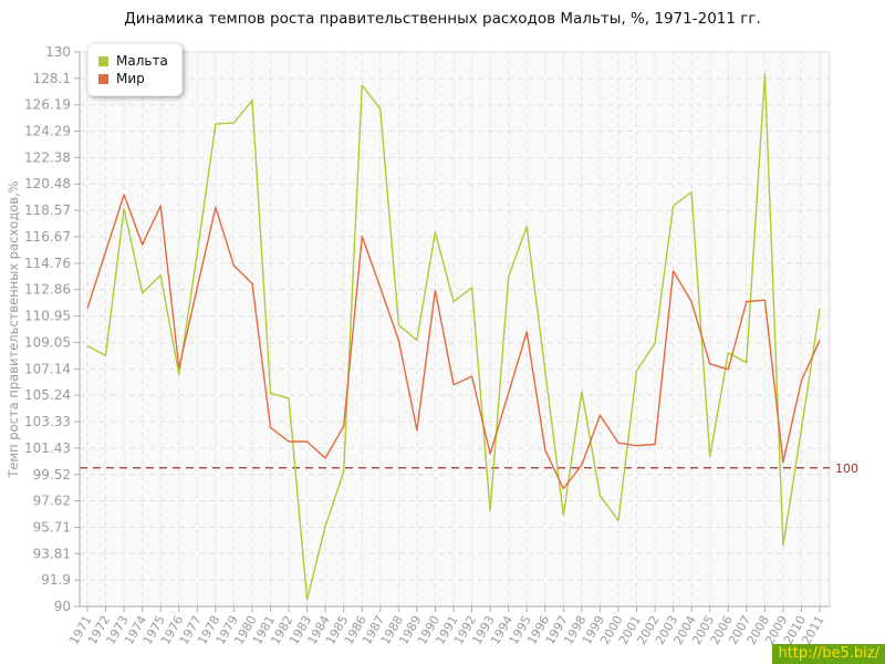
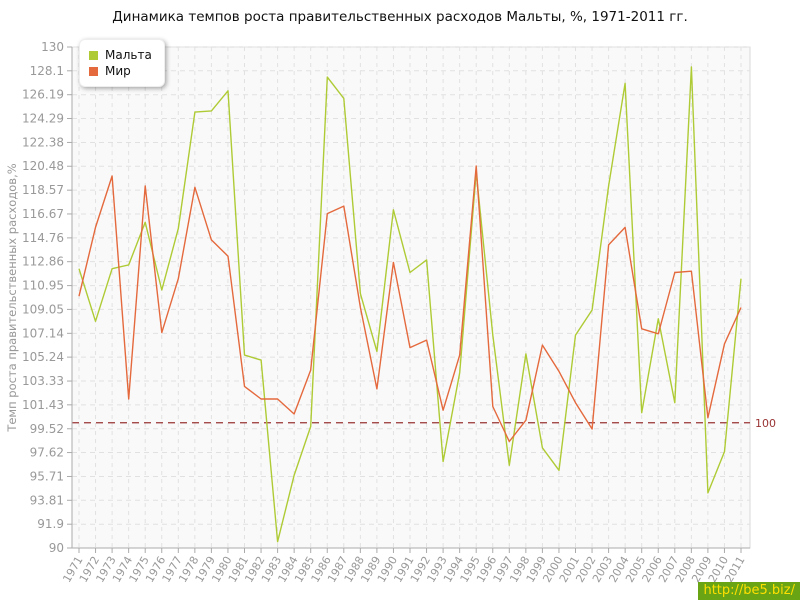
Мальта/1971: 108.8 -> 112.3
Мир/1971: 111.5 -> 110.1
Мальта/1973: 118.7 -> 112.3
Мир/1974: 116.1 -> 101.9
Мальта/1975: 113.9 -> 116.0
Мальта/1976: 106.7 -> 110.6
Мир/1977: 113.0 -> 111.5
Мир/1985: 103.0 -> 104.2
Мир/1987: 113.0 -> 117.3
Мальта/1989: 109.2 -> 105.7
Мальта/1994: 113.8 -> 104.0
Мальта/1995: 117.4 -> 120.0
Мир/1995: 109.8 -> 120.5
Мир/1999: 103.8 -> 106.2
Мир/2000: 101.8 -> 104.1
Мир/2002: 101.7 -> 99.5
Мальта/2004: 119.9 -> 127.1
Мир/2004: 112.0 -> 115.6
Мальта/2007: 107.6 -> 101.6
Мальта/2010: 102.8 -> 97.7
